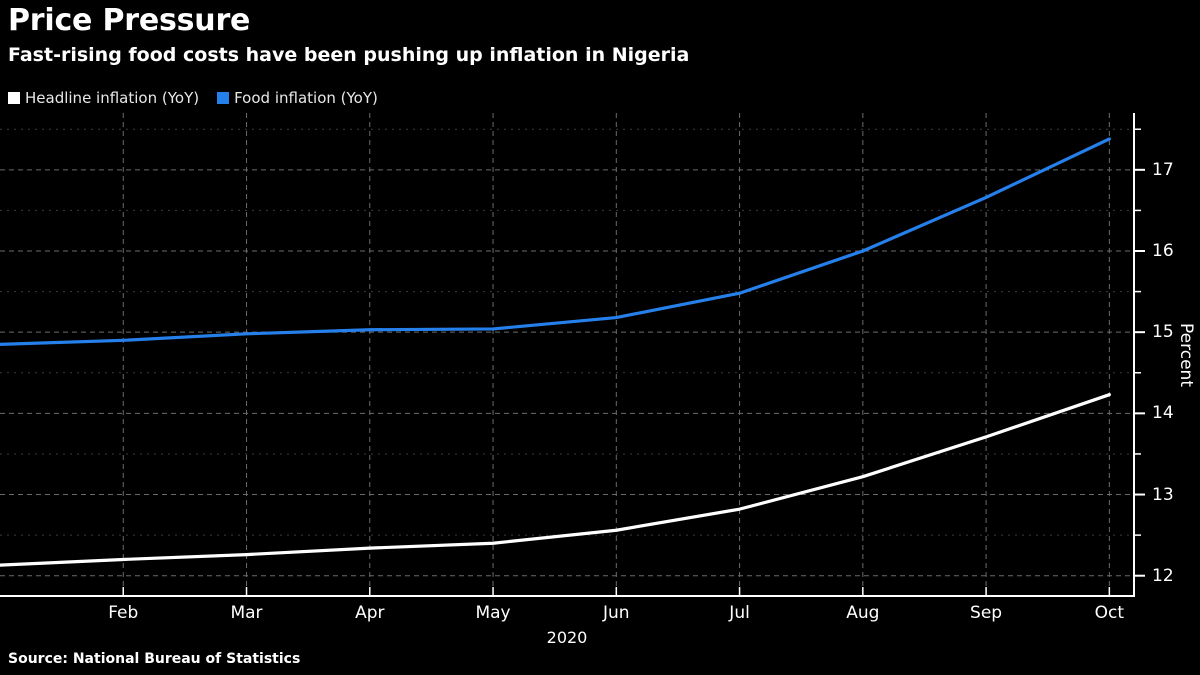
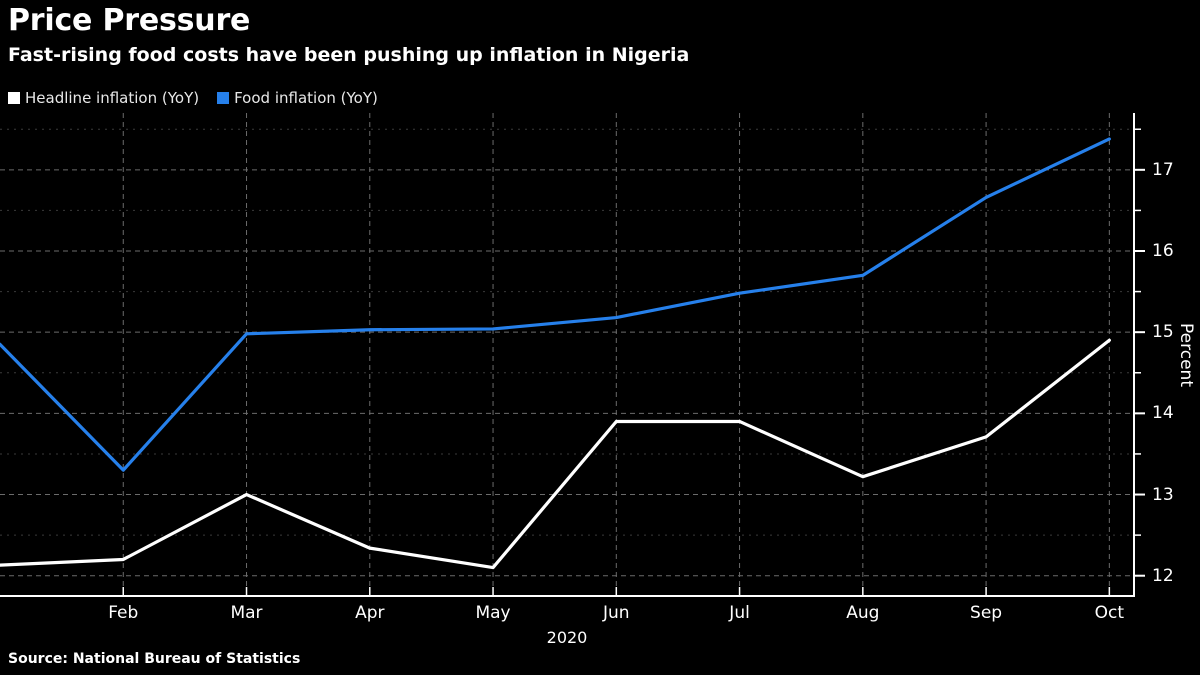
Food inflation (YoY)/Feb: 14.9 -> 13.3
Headline inflation (YoY)/Mar: 12.3 -> 13.0
Headline inflation (YoY)/May: 12.4 -> 12.1
Headline inflation (YoY)/Jun: 12.6 -> 13.9
Headline inflation (YoY)/Jul: 12.8 -> 13.9
Food inflation (YoY)/Aug: 16.0 -> 15.7
Headline inflation (YoY)/Oct: 14.2 -> 14.9
